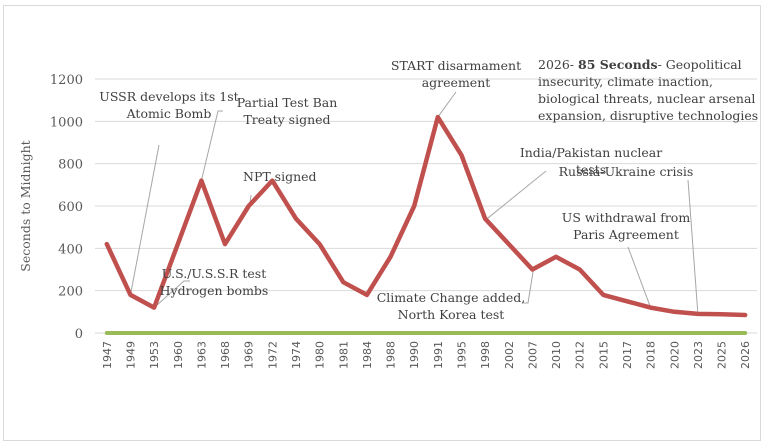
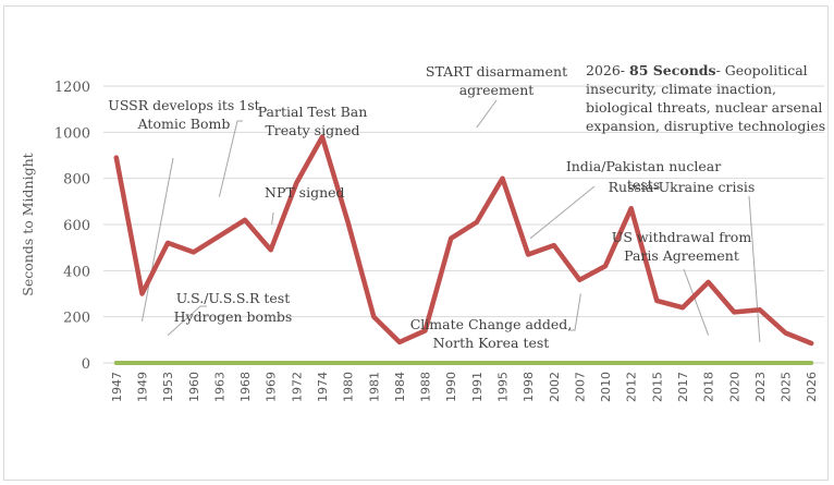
Seconds to Midnight/1947: 420 -> 890
Seconds to Midnight/1949: 180 -> 300
Seconds to Midnight/1953: 120 -> 520
Seconds to Midnight/1960: 420 -> 480
Seconds to Midnight/1963: 720 -> 550
Seconds to Midnight/1968: 420 -> 620
Seconds to Midnight/1969: 600 -> 490
Seconds to Midnight/1972: 720 -> 780
Seconds to Midnight/1974: 540 -> 980
Seconds to Midnight/1980: 420 -> 610
Seconds to Midnight/1981: 240 -> 200
Seconds to Midnight/1984: 180 -> 90
Seconds to Midnight/1988: 360 -> 140
Seconds to Midnight/1990: 600 -> 540
Seconds to Midnight/1991: 1020 -> 610
Seconds to Midnight/1995: 840 -> 800
Seconds to Midnight/1998: 540 -> 470
Seconds to Midnight/2002: 420 -> 510
Seconds to Midnight/2007: 300 -> 360
Seconds to Midnight/2010: 360 -> 420
Seconds to Midnight/2012: 300 -> 670
Seconds to Midnight/2015: 180 -> 270
Seconds to Midnight/2017: 150 -> 240
Seconds to Midnight/2018: 120 -> 350
Seconds to Midnight/2020: 100 -> 220
Seconds to Midnight/2023: 90 -> 230
Seconds to Midnight/2025: 90 -> 130
